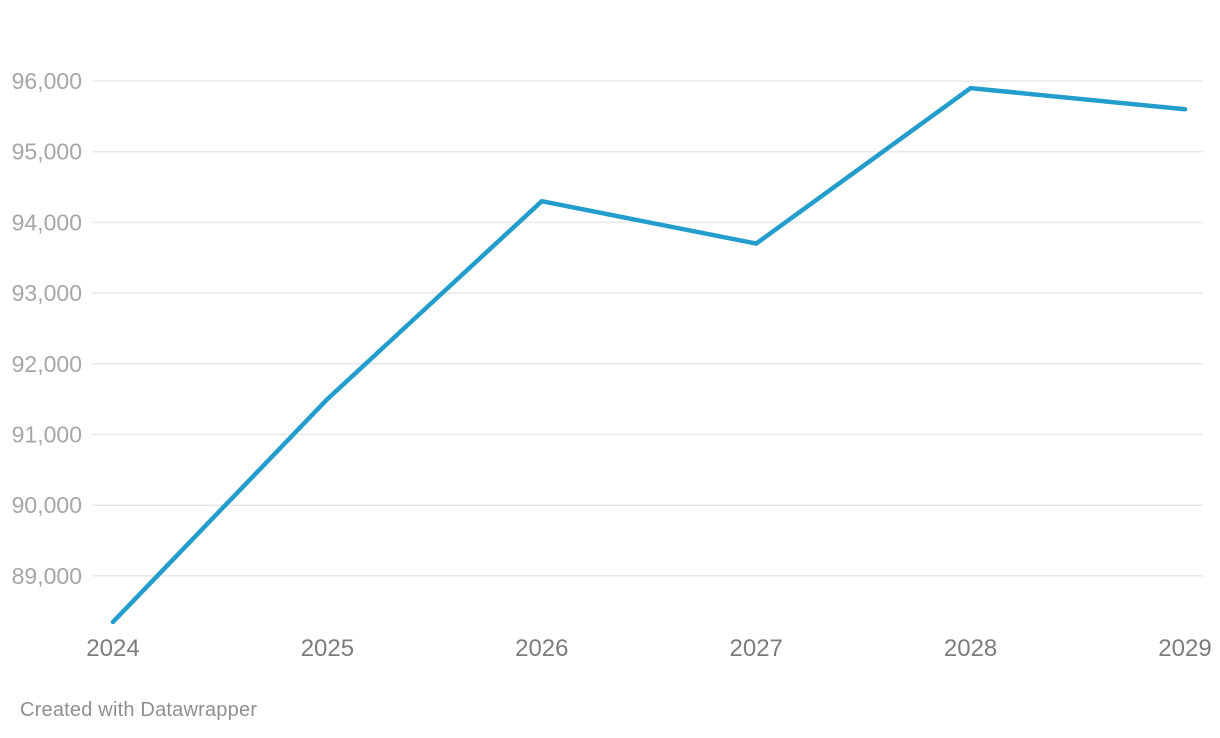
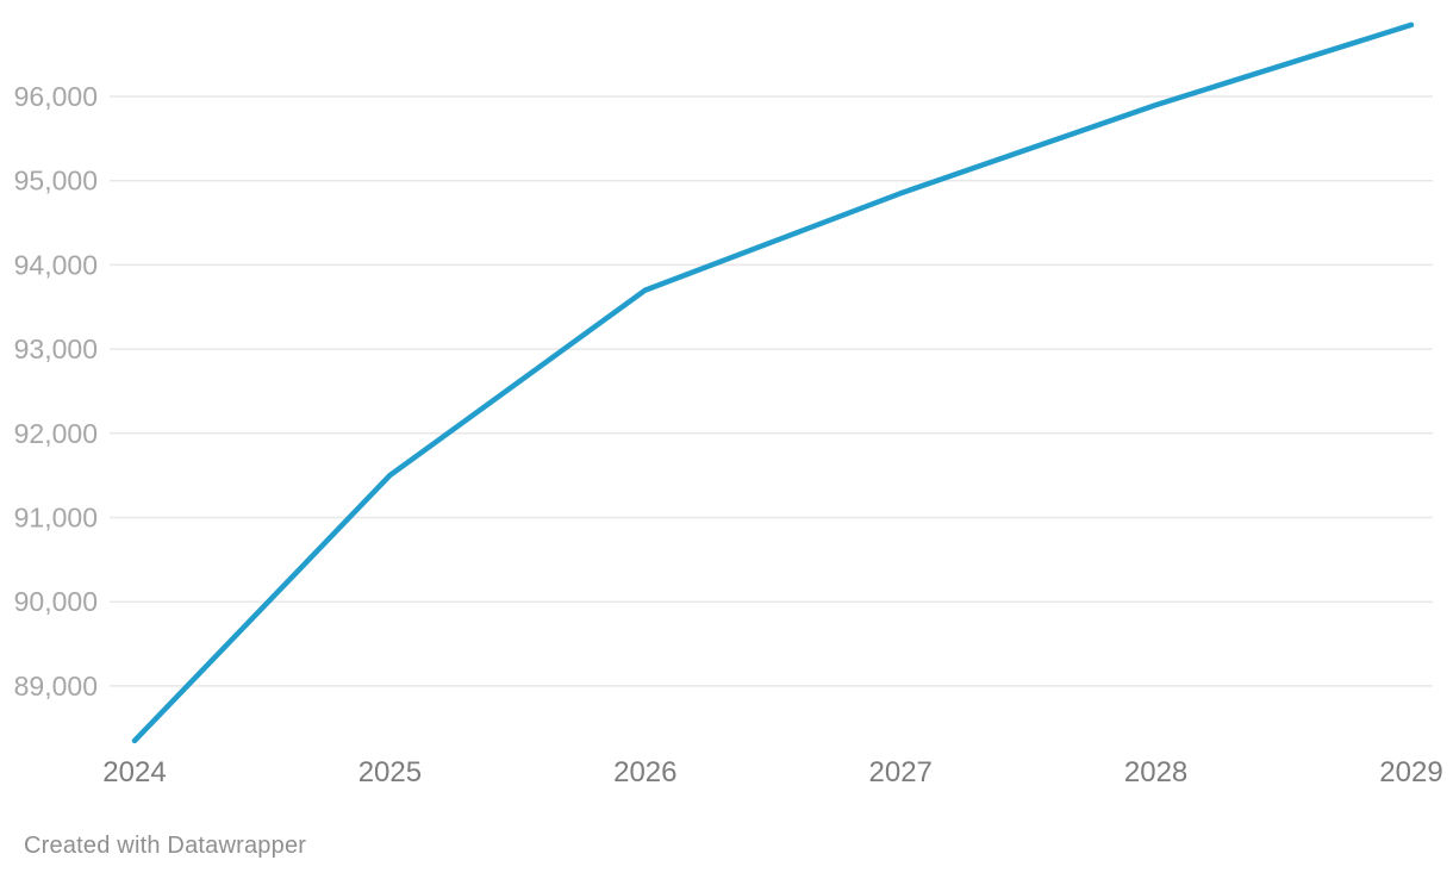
2026: 94300 -> 93700
2027: 93700 -> 94800
2029: 95600 -> 96800
